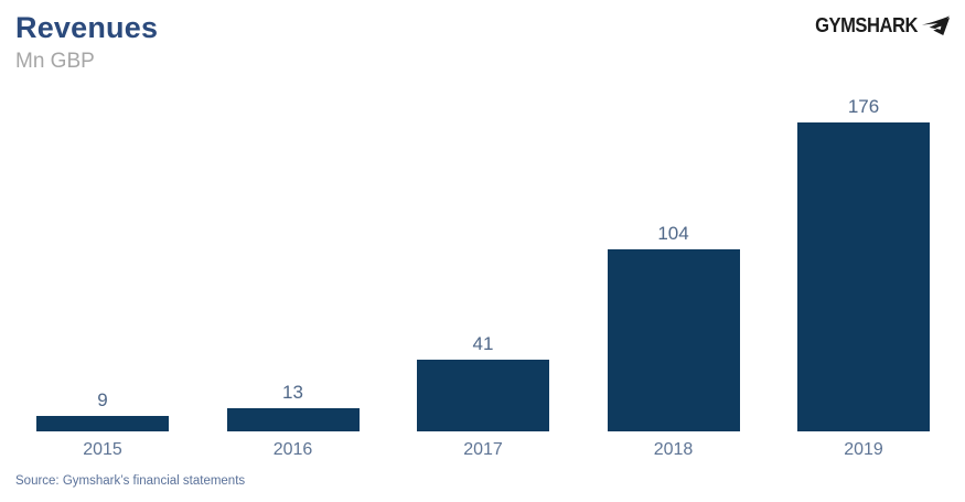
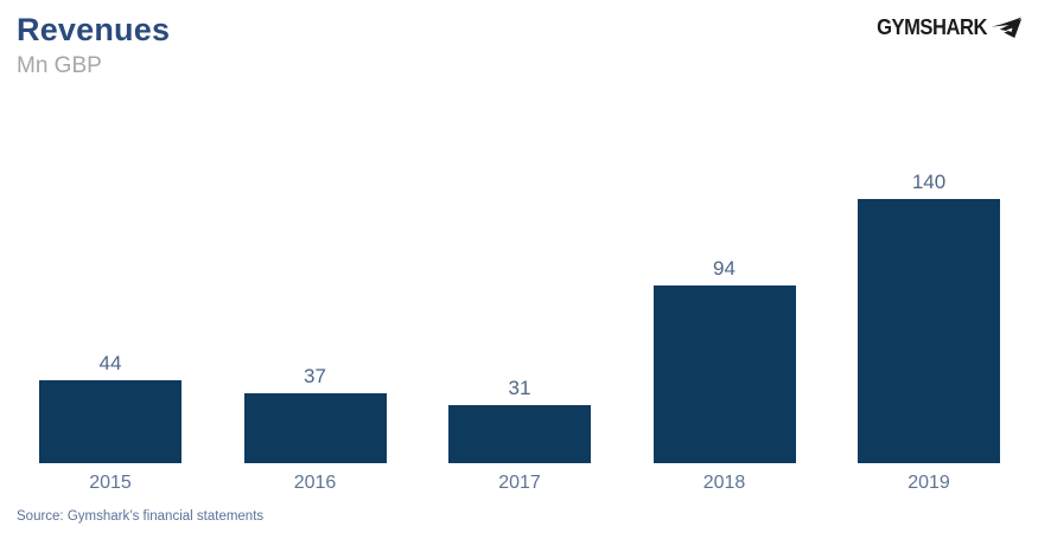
2015: 9 -> 44
2016: 13 -> 37
2017: 41 -> 31
2018: 104 -> 94
2019: 176 -> 140
